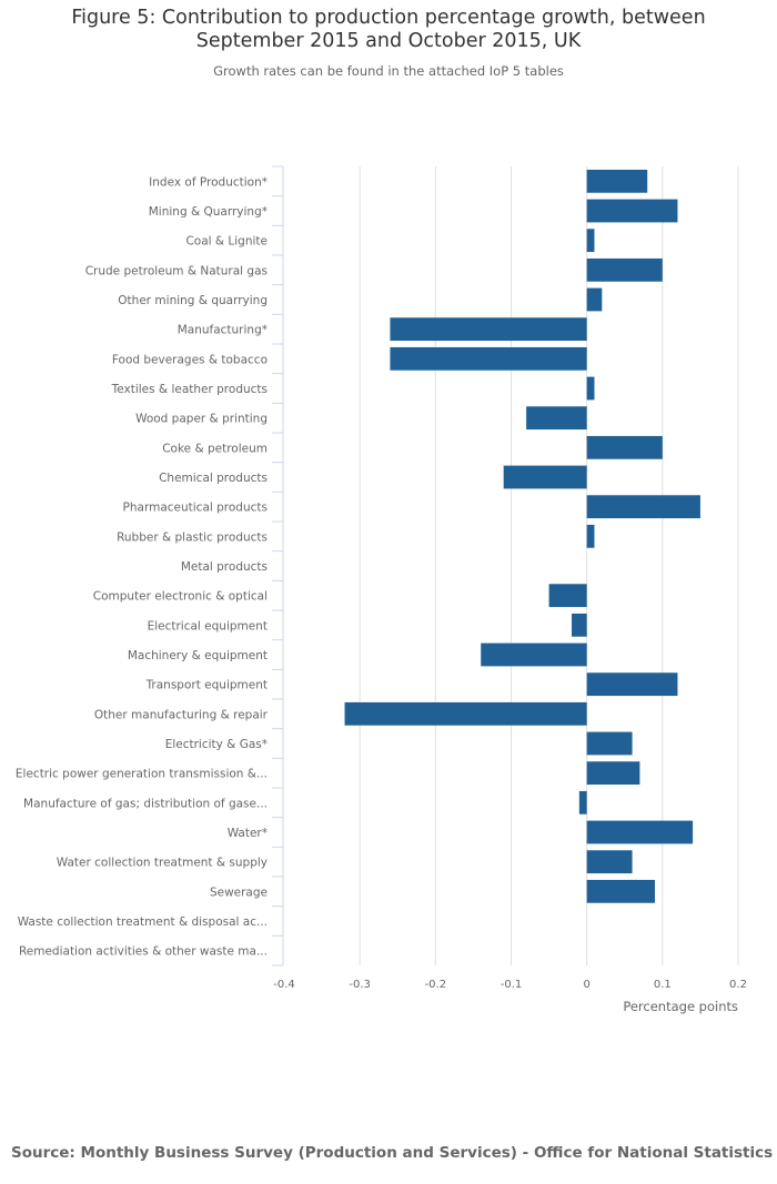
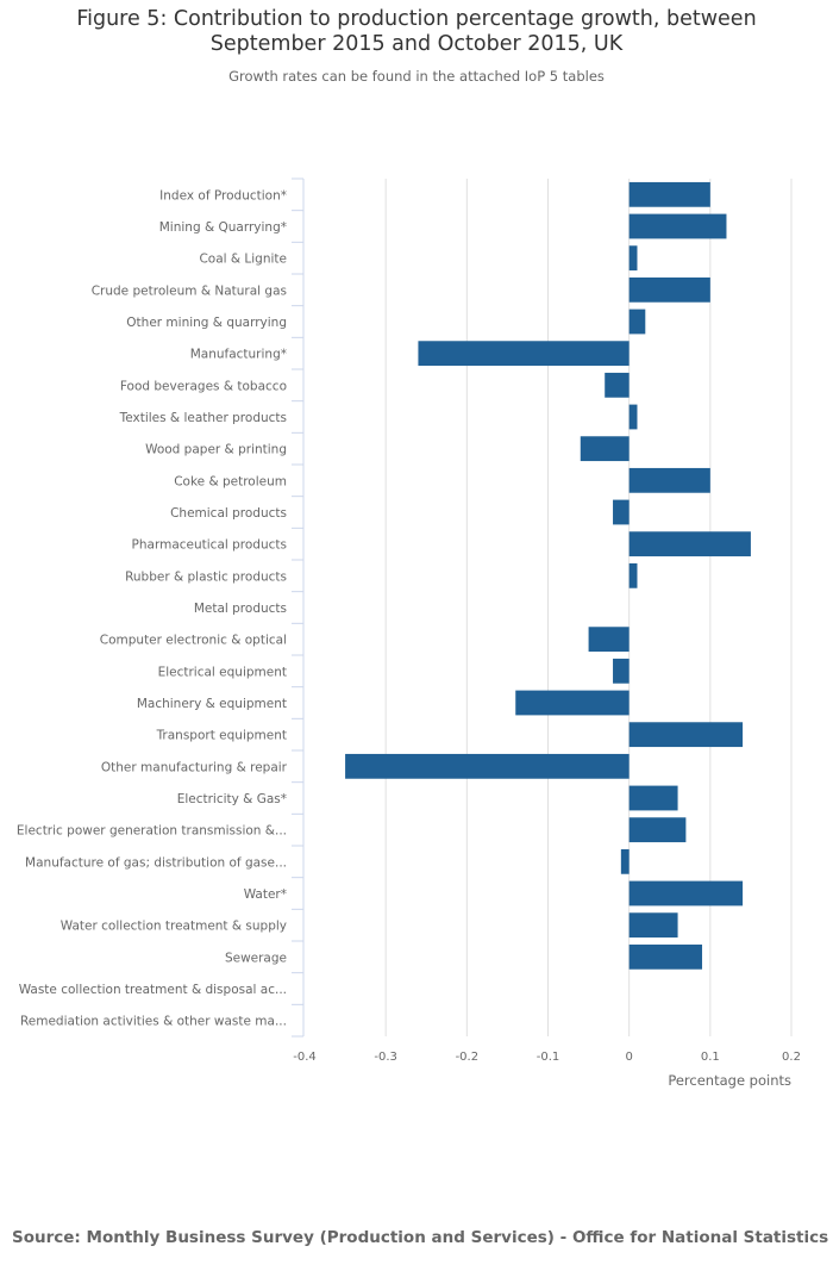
Index of Production*: 0.08 -> 0.10
Food beverages & tobacco: -0.26 -> -0.03
Wood paper & printing: -0.08 -> -0.06
Chemical products: -0.11 -> -0.02
Transport equipment: 0.12 -> 0.14
Other manufacturing & repair: -0.32 -> -0.35
